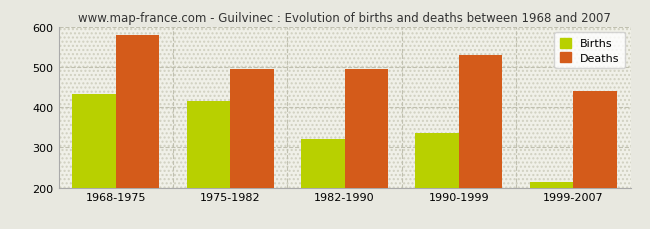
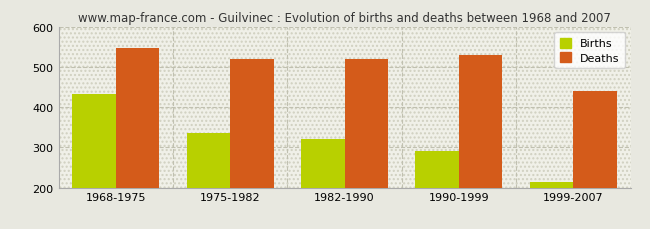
Deaths/1968-1975: 580 -> 547
Births/1975-1982: 415 -> 336
Deaths/1975-1982: 495 -> 519
Deaths/1982-1990: 495 -> 519
Births/1990-1999: 335 -> 291
